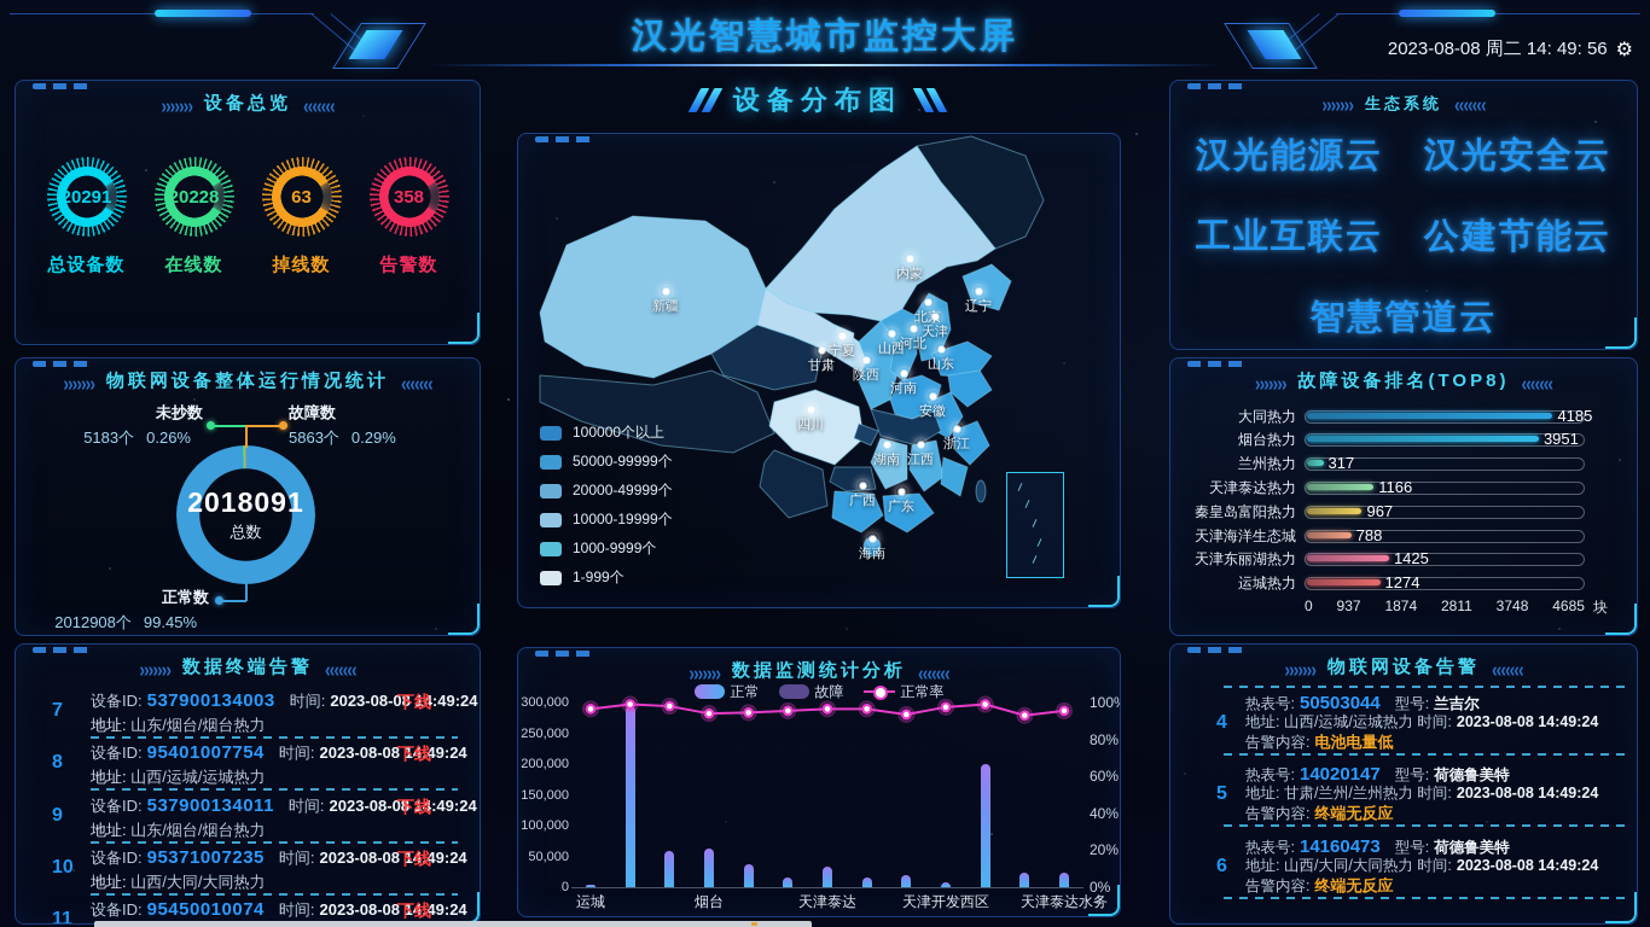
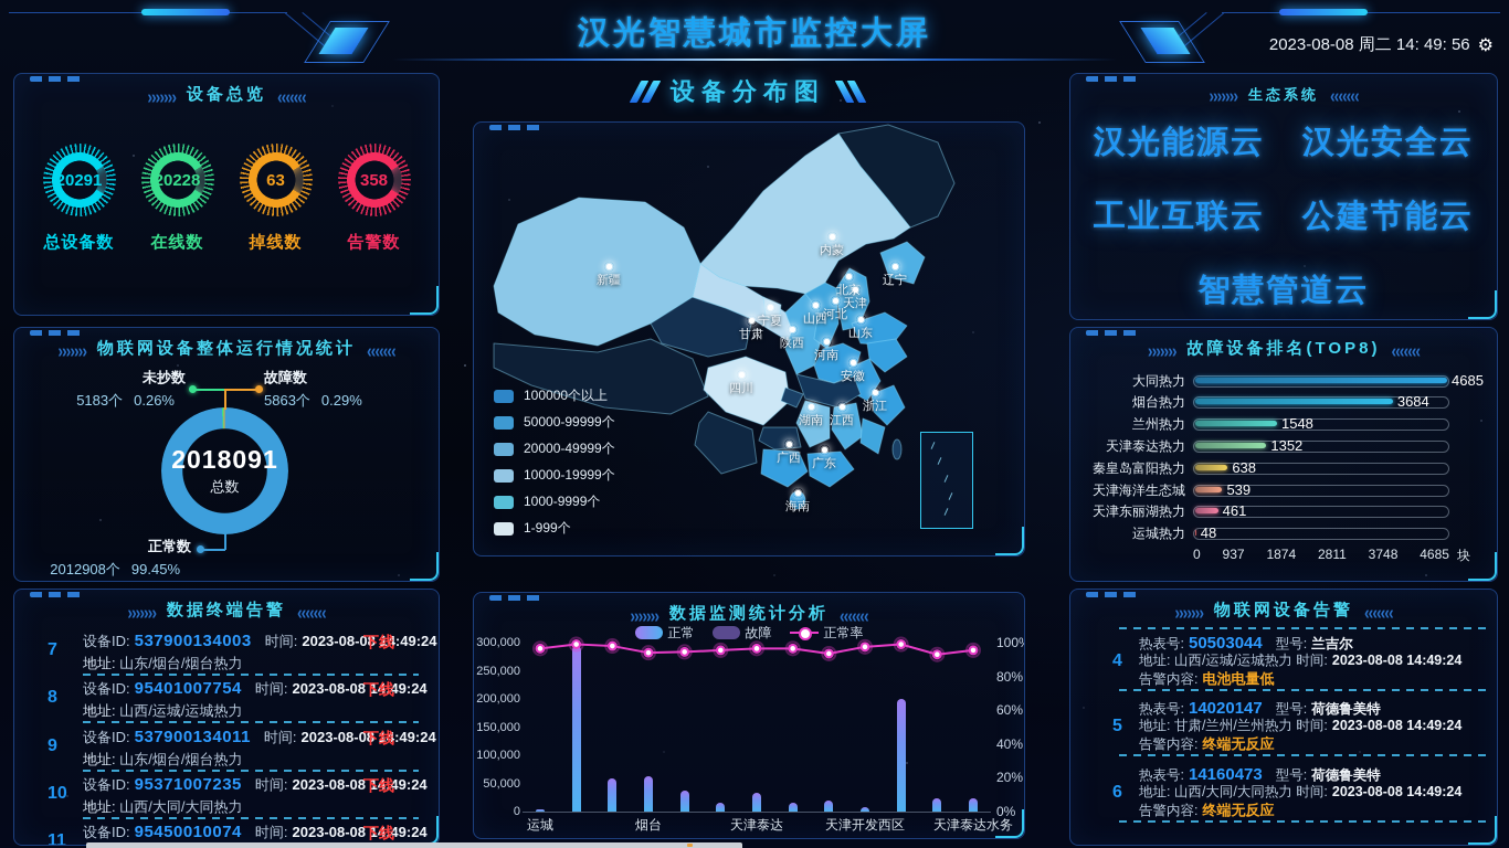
故障设备排名(TOP8)/大同热力: 4185 -> 4685
故障设备排名(TOP8)/烟台热力: 3951 -> 3684
故障设备排名(TOP8)/兰州热力: 317 -> 1548
故障设备排名(TOP8)/天津泰达热力: 1166 -> 1352
故障设备排名(TOP8)/秦皇岛富阳热力: 967 -> 638
故障设备排名(TOP8)/天津海洋生态城: 788 -> 539
故障设备排名(TOP8)/天津东丽湖热力: 1425 -> 461
故障设备排名(TOP8)/运城热力: 1274 -> 48
